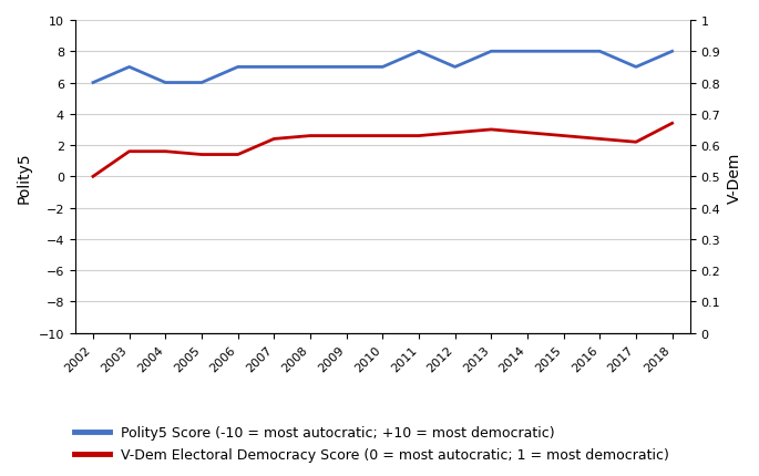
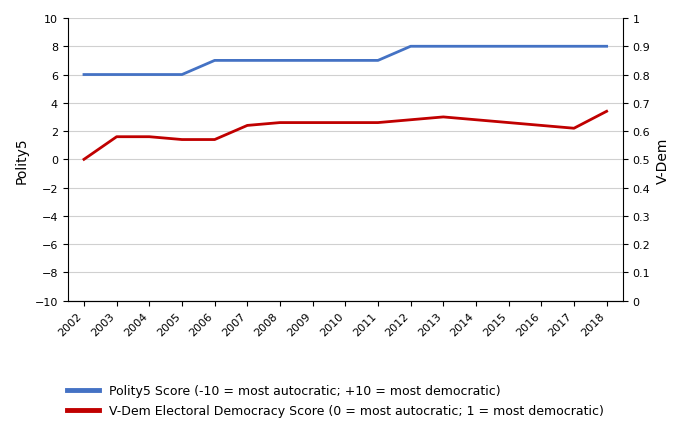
Polity5 Score (-10 = most autocratic; +10 = most democratic)/2003: 7 -> 6
Polity5 Score (-10 = most autocratic; +10 = most democratic)/2011: 8 -> 7
Polity5 Score (-10 = most autocratic; +10 = most democratic)/2012: 7 -> 8
Polity5 Score (-10 = most autocratic; +10 = most democratic)/2017: 7 -> 8
